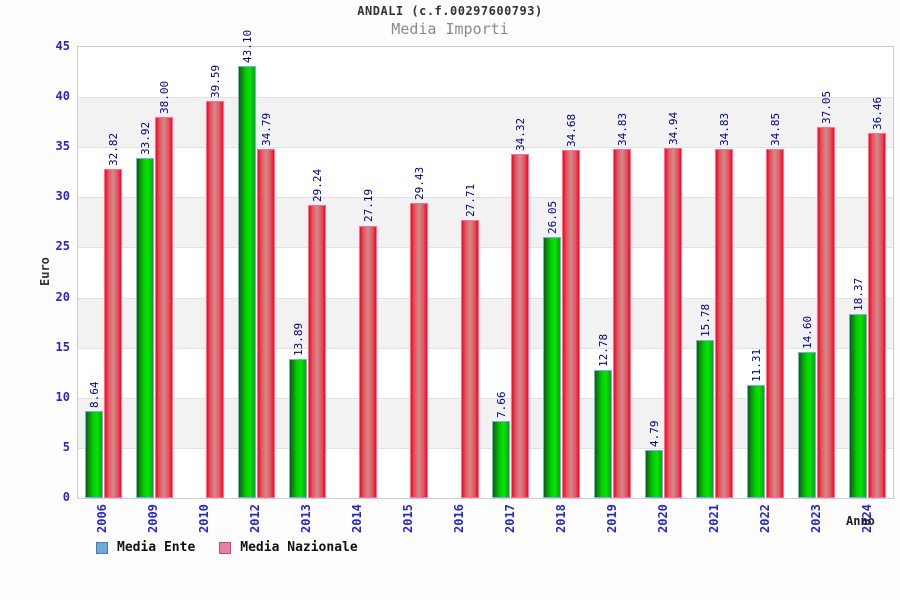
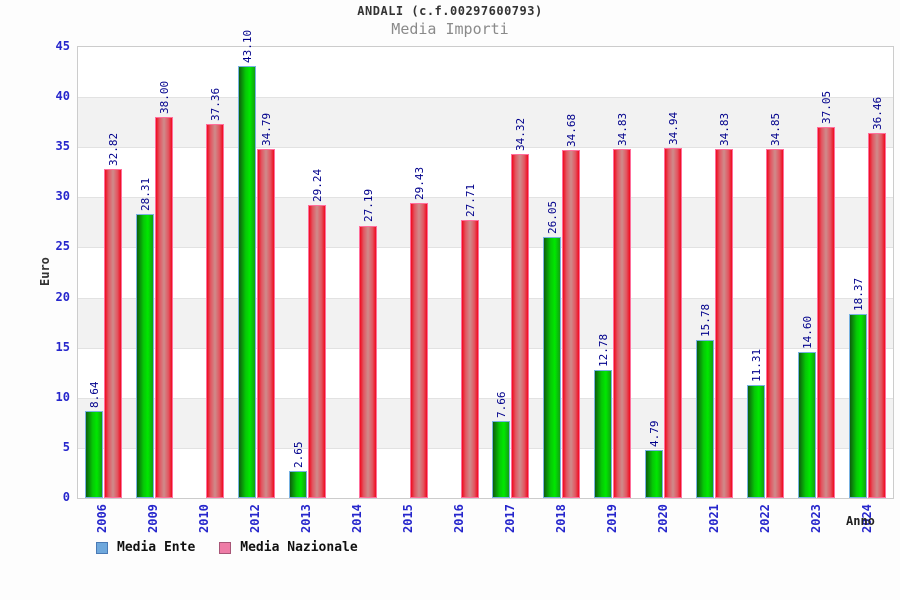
Media Ente/2009: 33.92 -> 28.31
Media Nazionale/2010: 39.59 -> 37.36
Media Ente/2013: 13.89 -> 2.65
